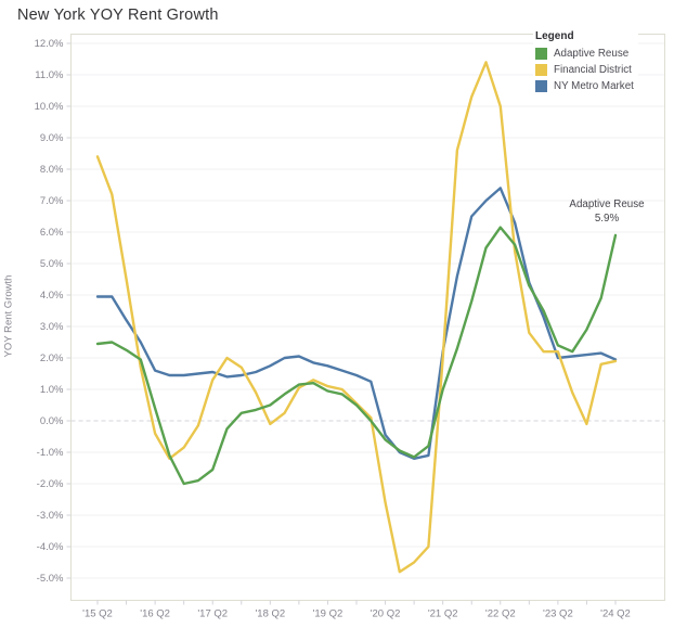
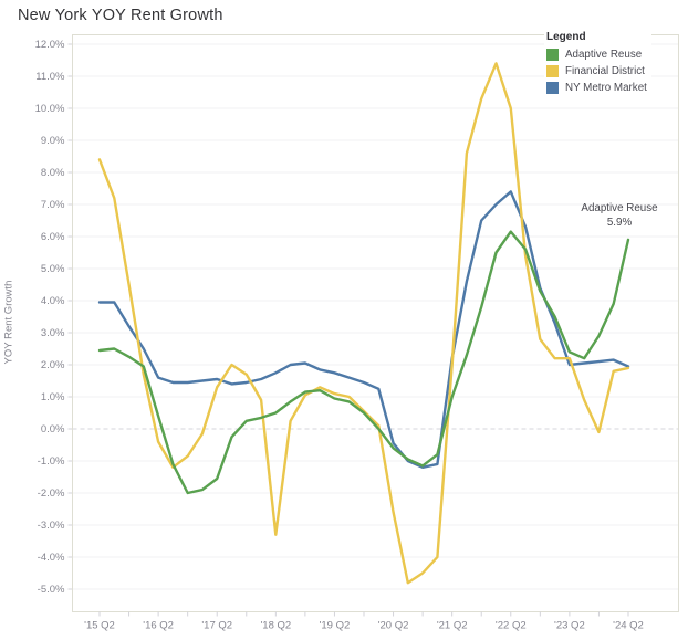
Financial District/'18 Q2: -0.1% -> -3.3%
